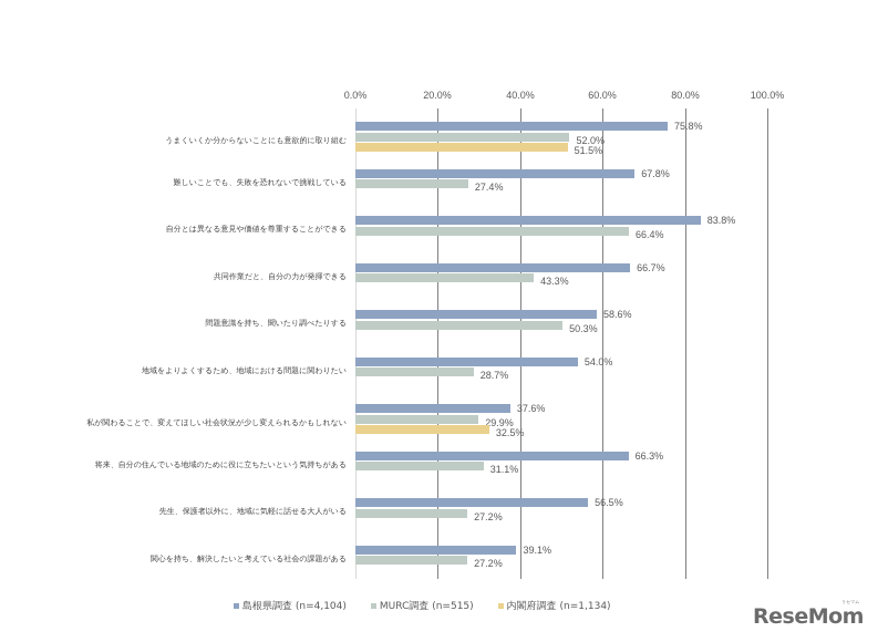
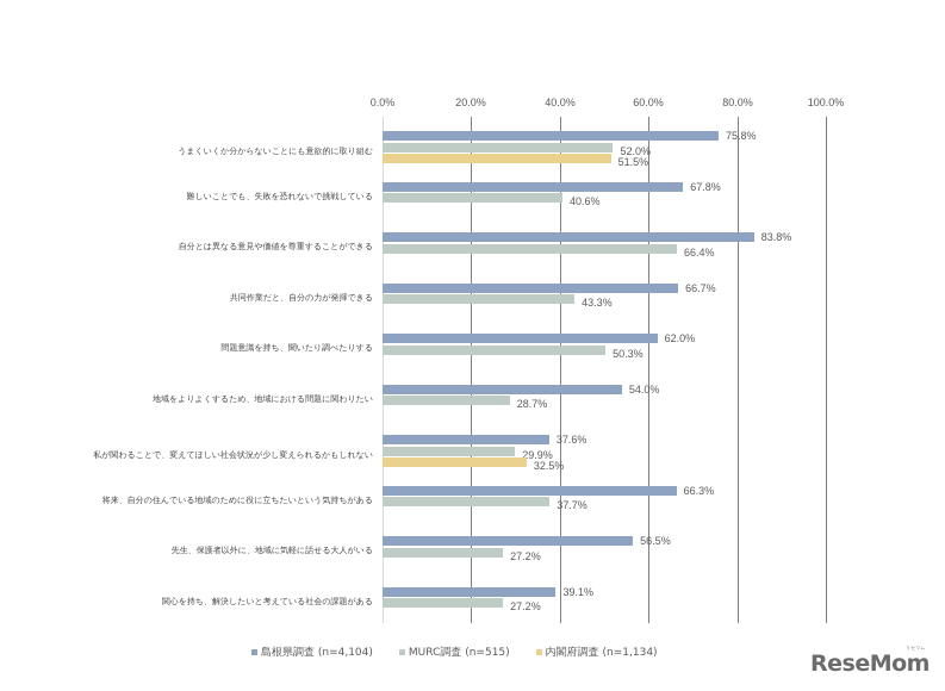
MURC調査 (n=515)/難しいことでも、失敗を恐れないで挑戦している: 27.4% -> 40.6%
島根県調査 (n=4,104)/問題意識を持ち、聞いたり調べたりする: 58.6% -> 62.0%
MURC調査 (n=515)/将来、自分の住んでいる地域のために役に立ちたいという気持ちがある: 31.1% -> 37.7%
